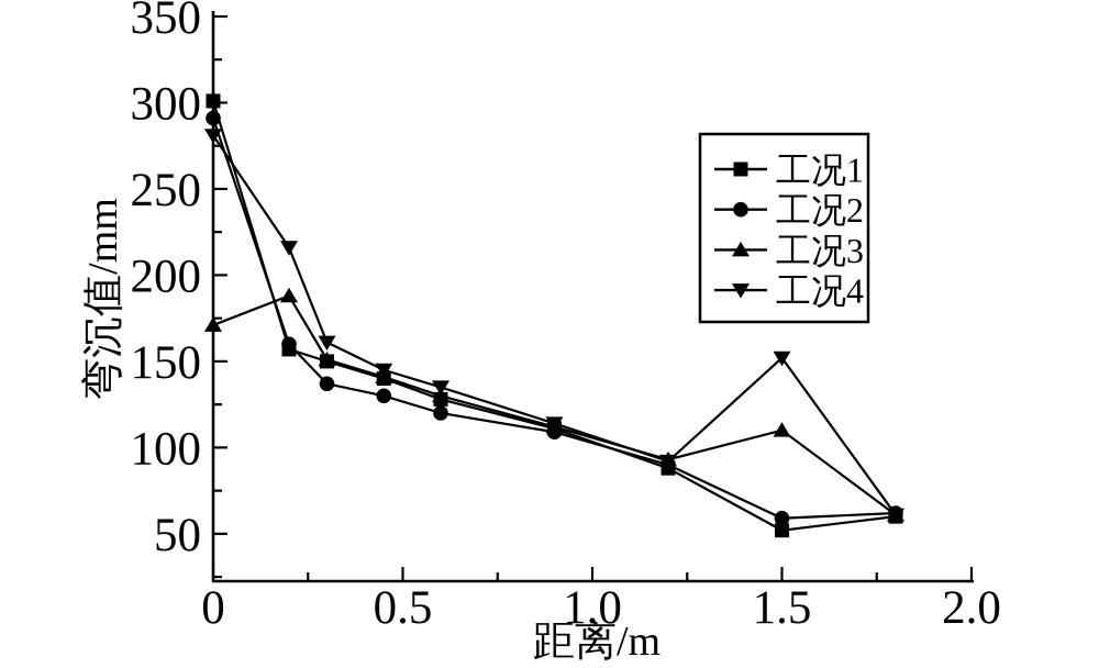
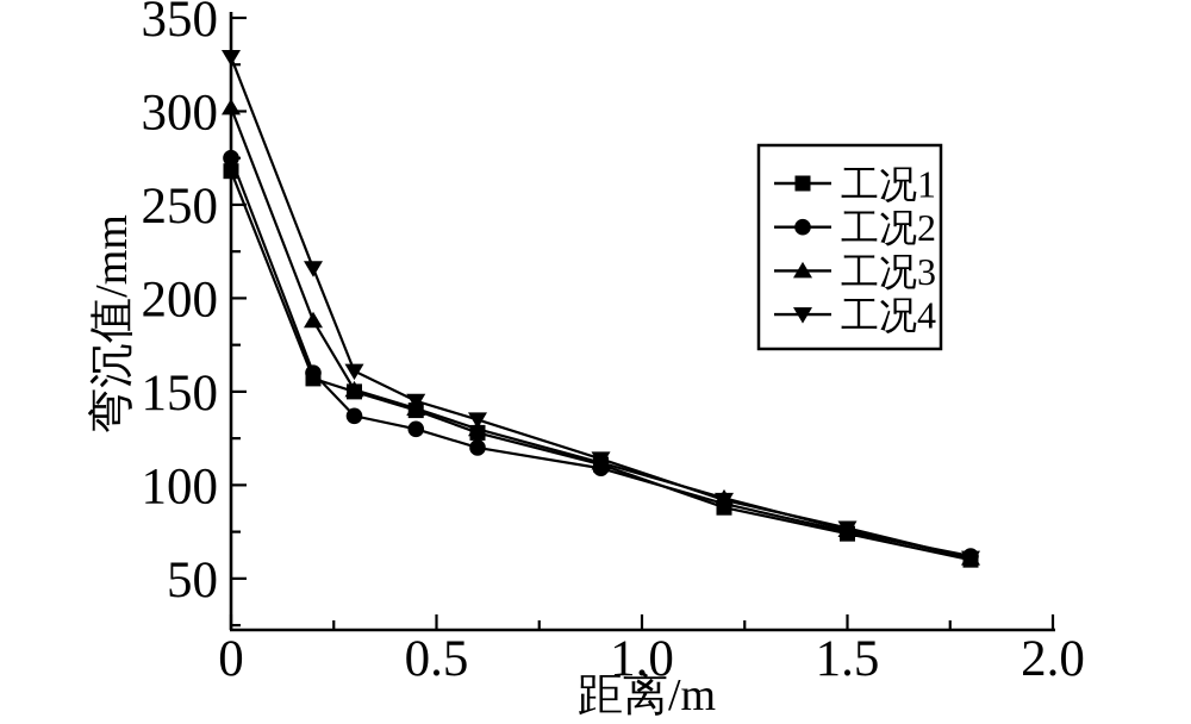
工况1/0: 301 -> 268
工况2/0: 291 -> 275
工况3/0: 171 -> 302
工况4/0: 281 -> 329
工况1/1.5: 52 -> 74
工况2/1.5: 59 -> 75
工况3/1.5: 110 -> 76
工况4/1.5: 152 -> 77
